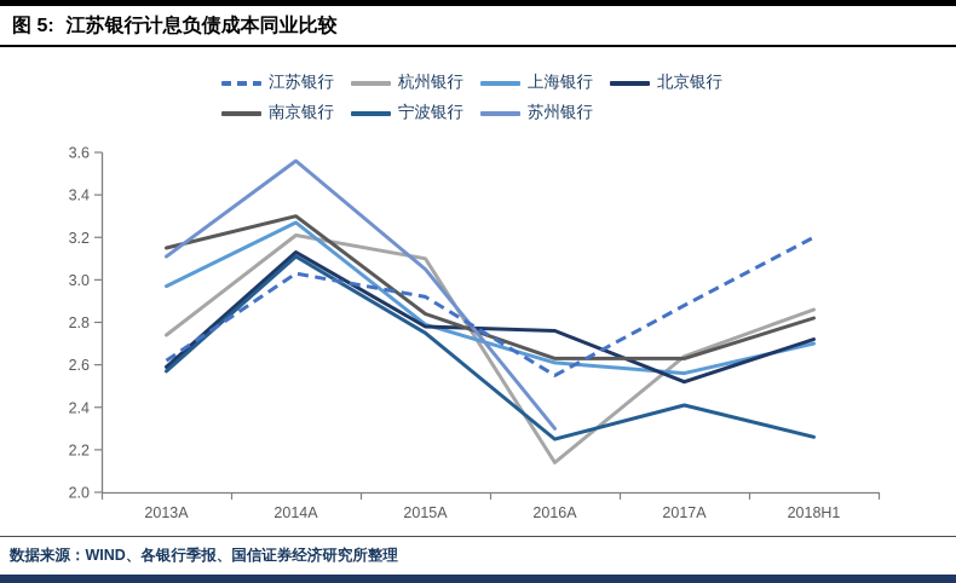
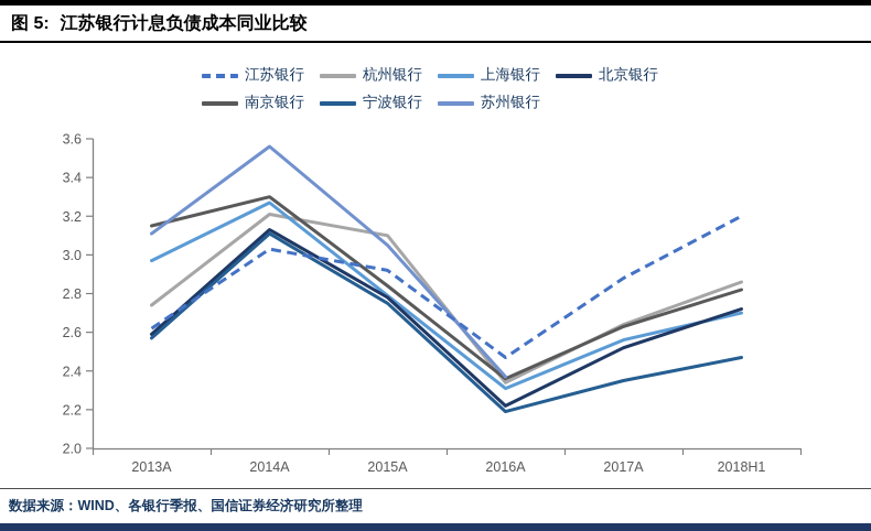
江苏银行/2016A: 2.55 -> 2.47
杭州银行/2016A: 2.14 -> 2.34
上海银行/2016A: 2.61 -> 2.31
北京银行/2016A: 2.76 -> 2.22
南京银行/2016A: 2.63 -> 2.36
宁波银行/2016A: 2.25 -> 2.19
苏州银行/2016A: 2.30 -> 2.37
宁波银行/2017A: 2.41 -> 2.35
宁波银行/2018H1: 2.26 -> 2.47
